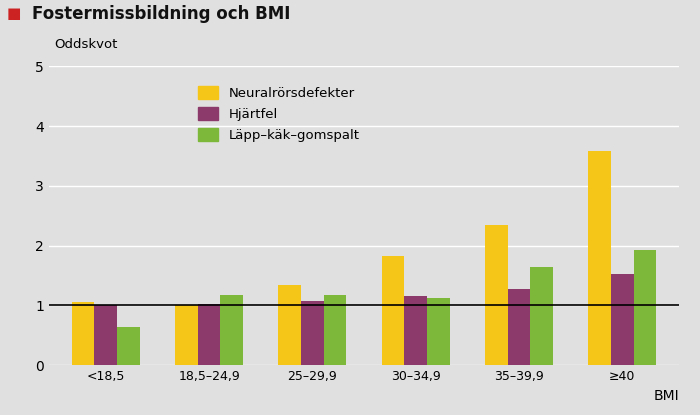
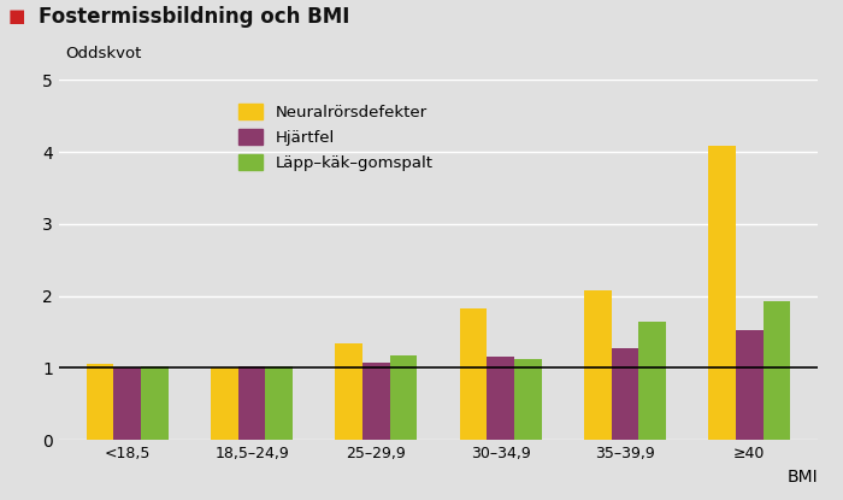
Läpp–käk–gomspalt/<18,5: 0.64 -> 1.02
Läpp–käk–gomspalt/18,5–24,9: 1.18 -> 1.02
Neuralrörsdefekter/35–39,9: 2.34 -> 2.08
Neuralrörsdefekter/≥40: 3.58 -> 4.08
